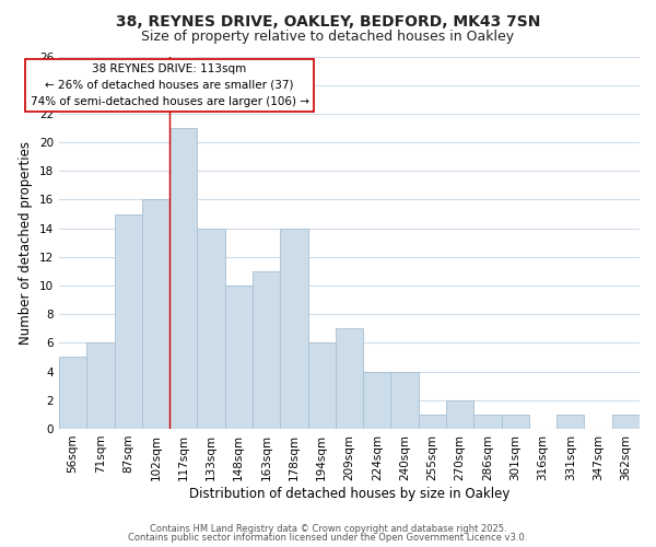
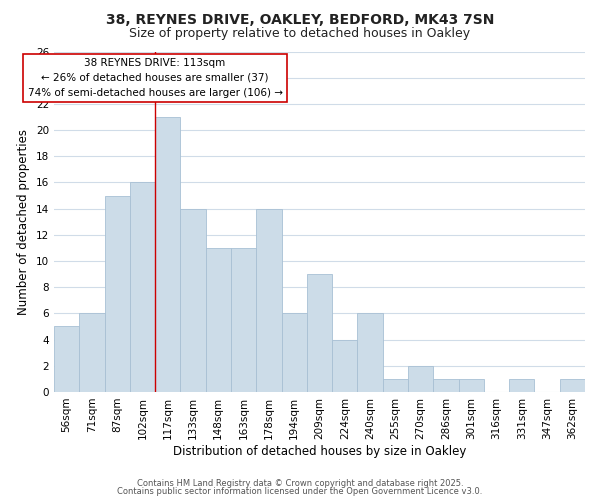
148sqm: 10 -> 11
209sqm: 7 -> 9
240sqm: 4 -> 6
